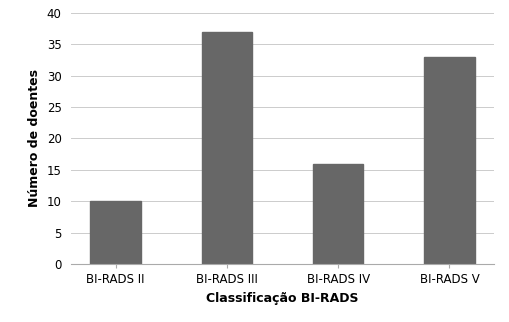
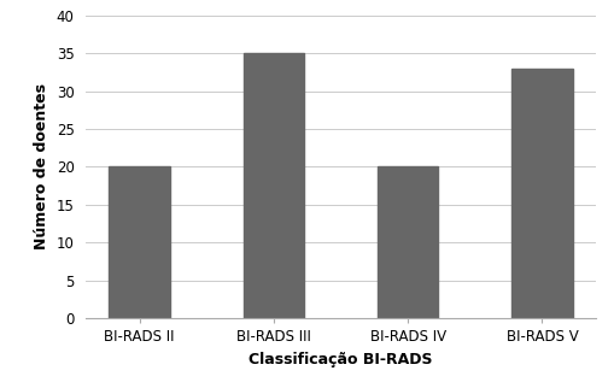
BI-RADS II: 10 -> 20
BI-RADS III: 37 -> 35
BI-RADS IV: 16 -> 20
